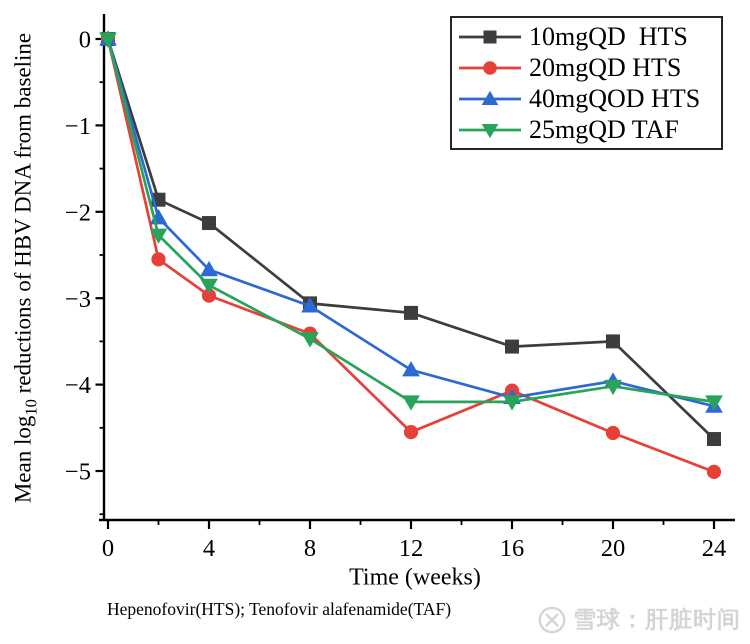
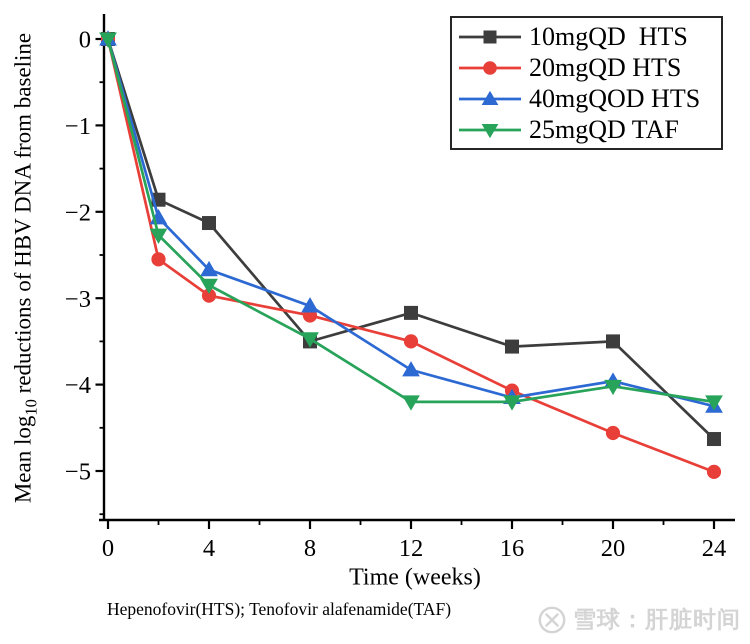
10mgQD HTS/8: -3.1 -> -3.5
20mgQD HTS/8: -3.4 -> -3.2
20mgQD HTS/12: -4.5 -> -3.5
